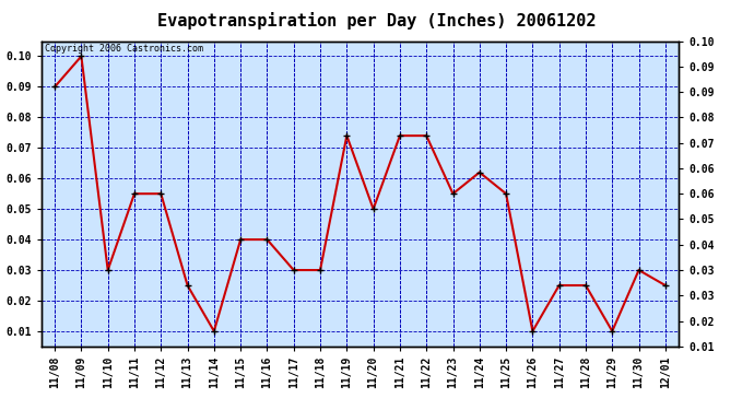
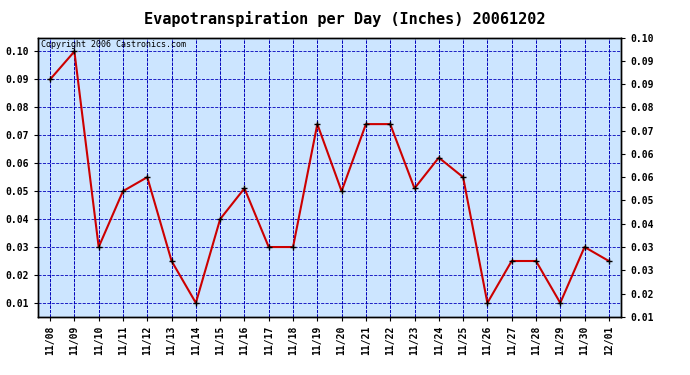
11/11: 0.055 -> 0.050
11/16: 0.040 -> 0.051
11/23: 0.055 -> 0.051
